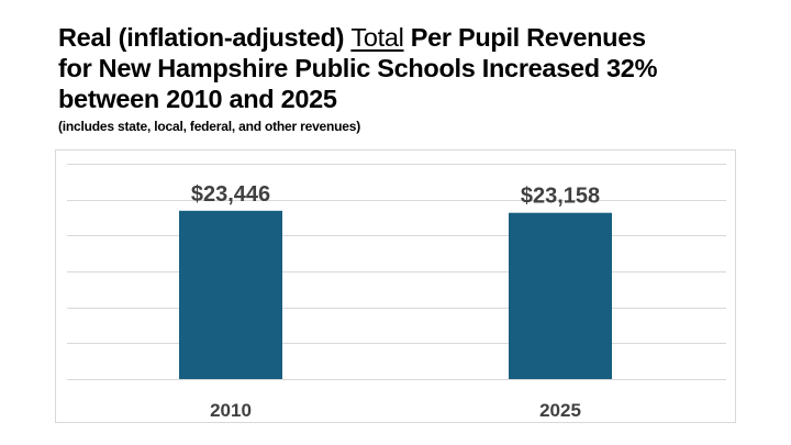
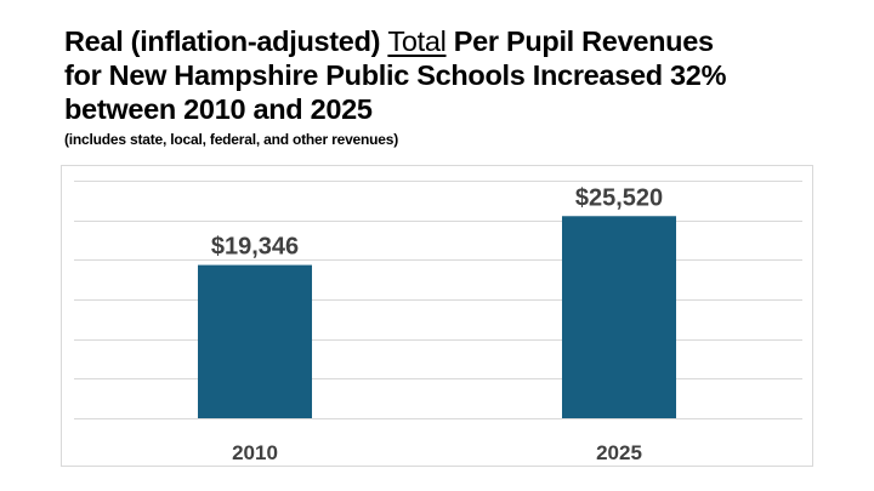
2010: $23,446 -> $19,346
2025: $23,158 -> $25,520
